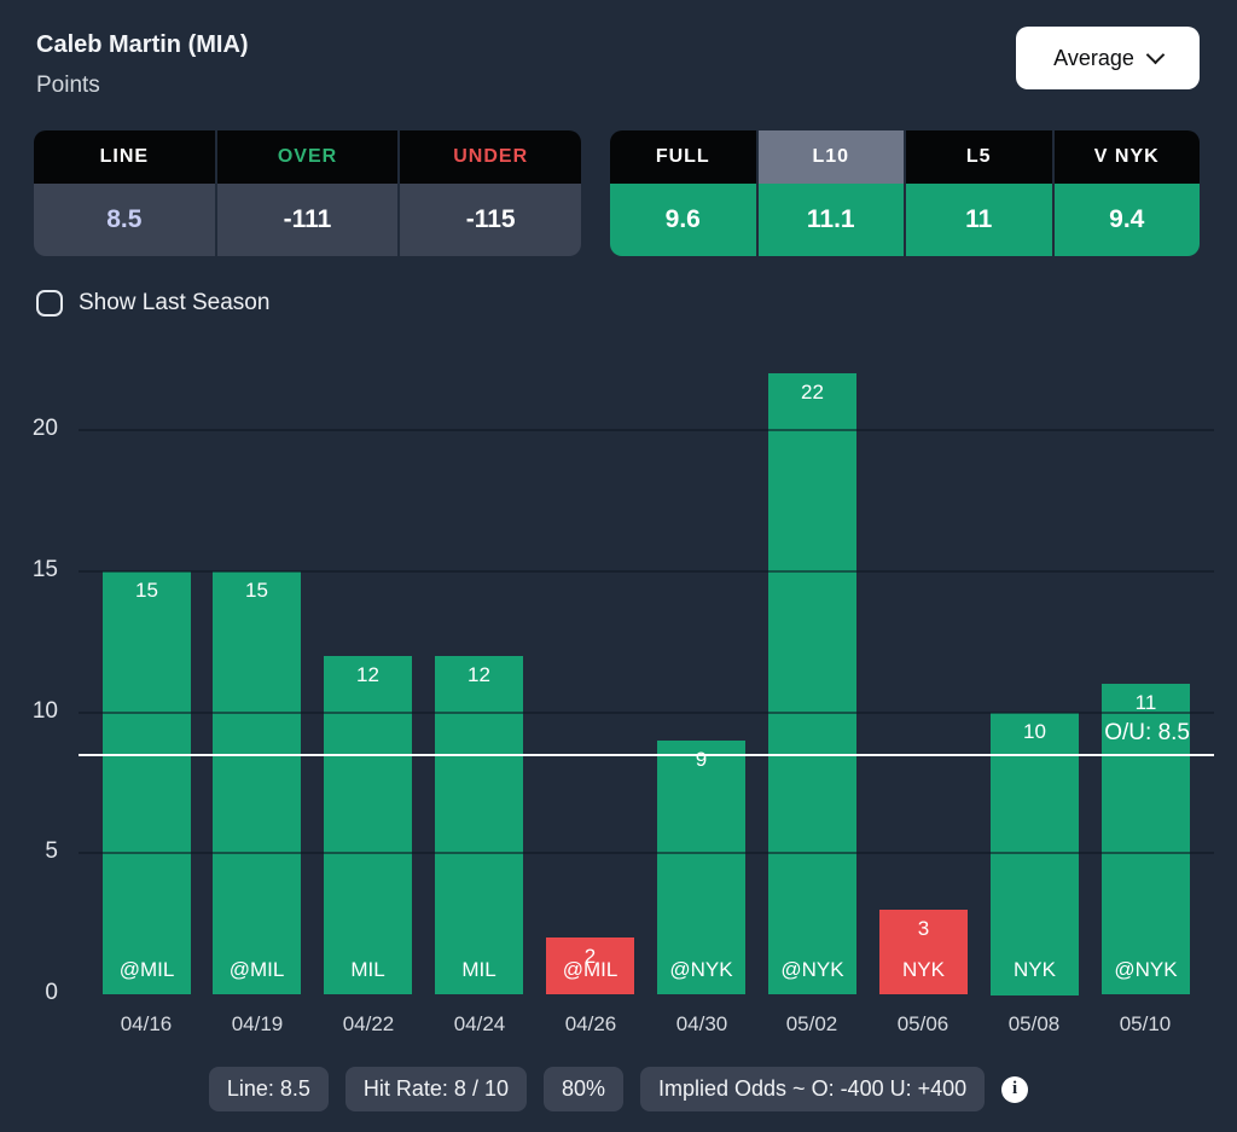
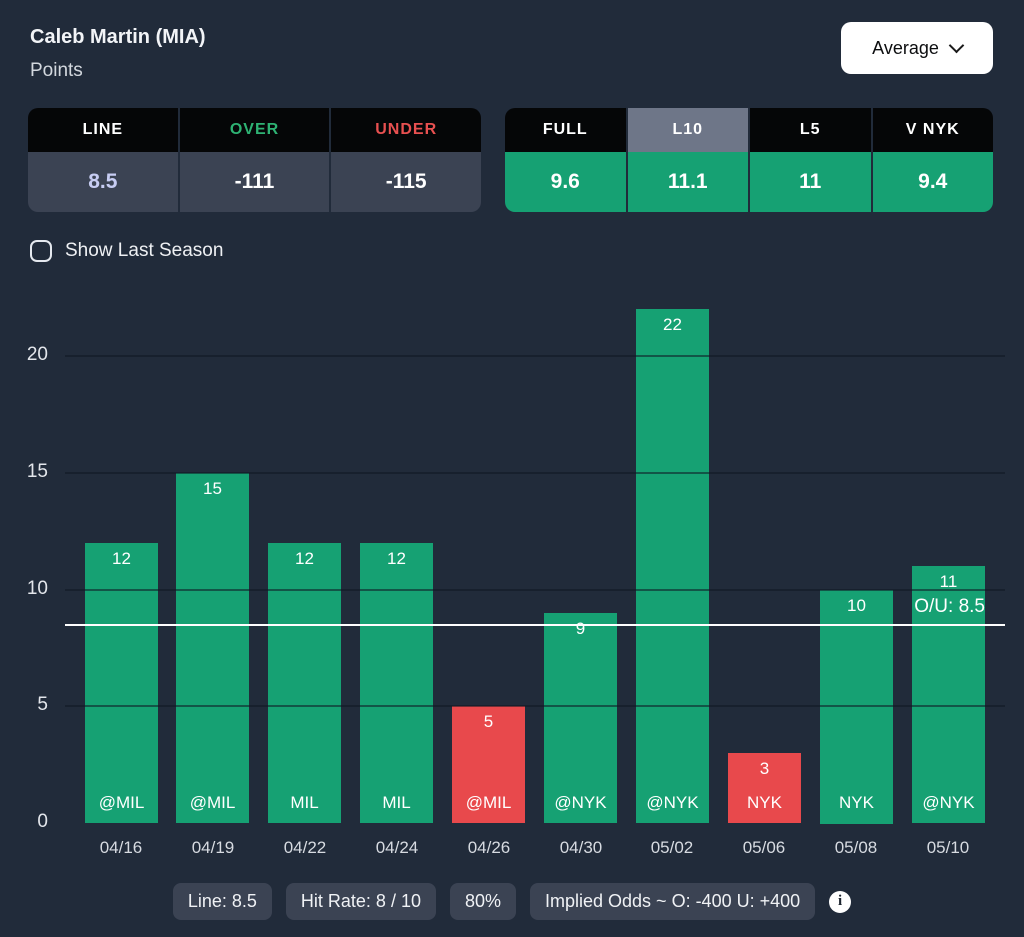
04/16: 15 -> 12
04/26: 2 -> 5
